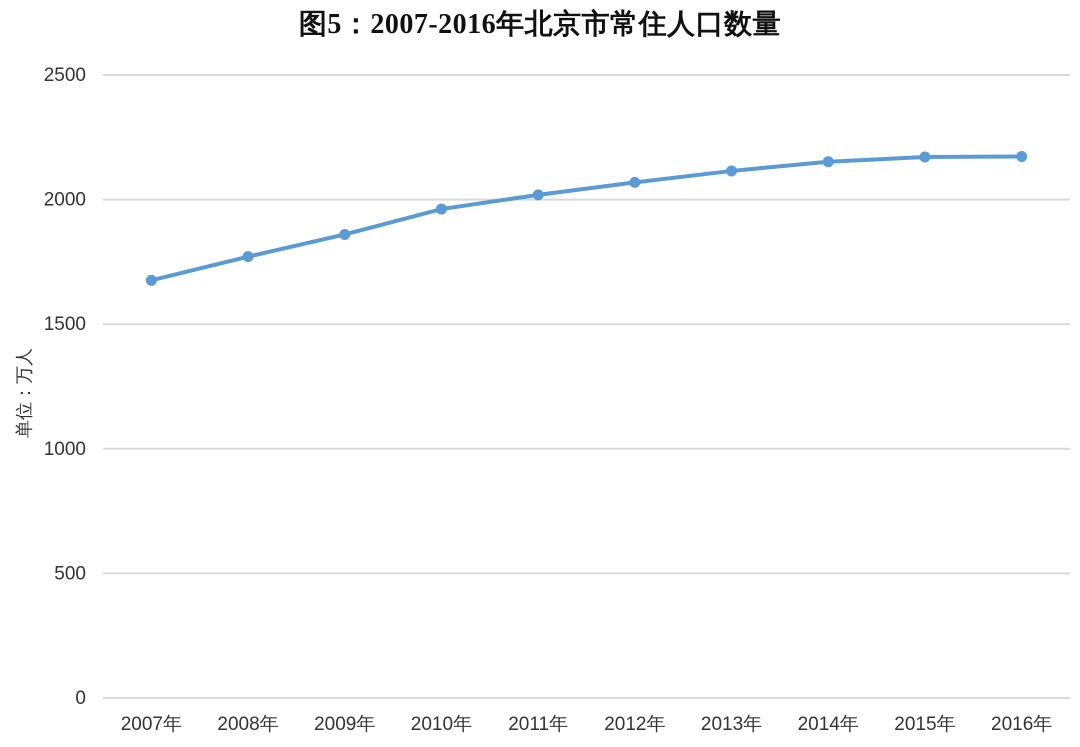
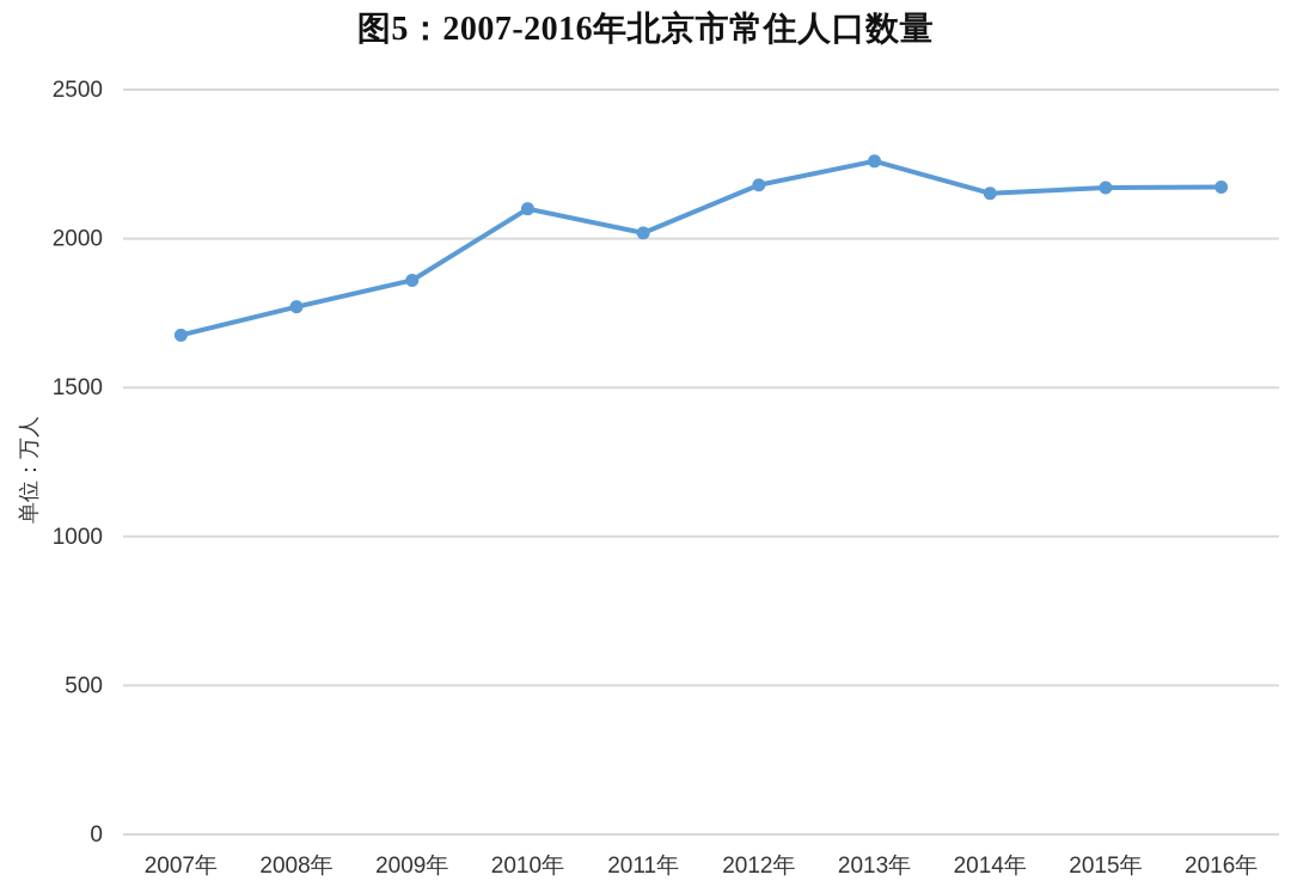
2010年: 1960 -> 2100
2012年: 2070 -> 2180
2013年: 2120 -> 2260
